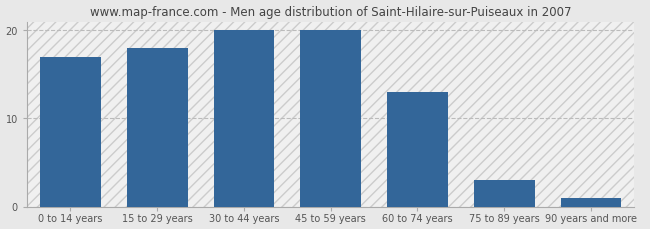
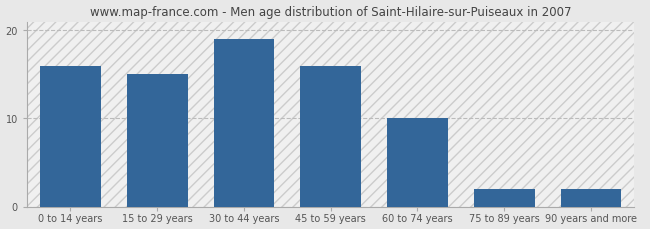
0 to 14 years: 17 -> 16
15 to 29 years: 18 -> 15
30 to 44 years: 20 -> 19
45 to 59 years: 20 -> 16
60 to 74 years: 13 -> 10
75 to 89 years: 3 -> 2
90 years and more: 1 -> 2
